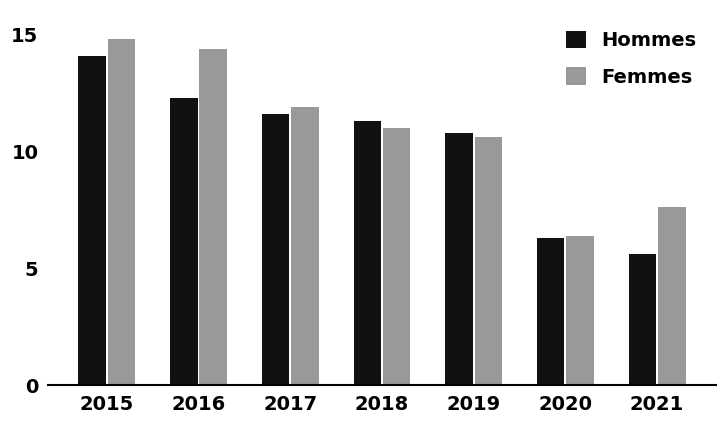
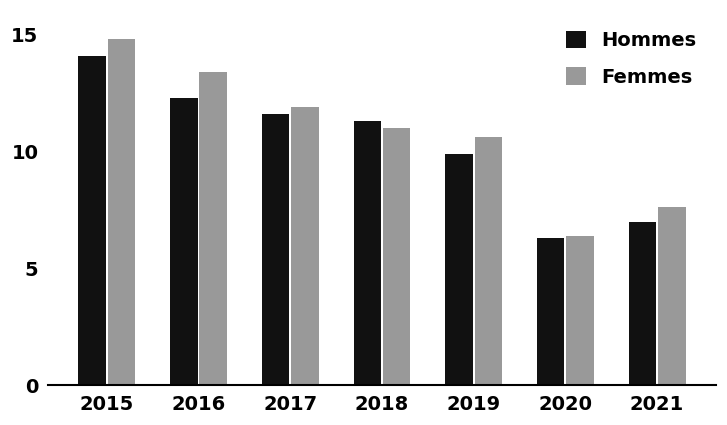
Femmes/2016: 14.4 -> 13.4
Hommes/2019: 10.8 -> 9.9
Hommes/2021: 5.6 -> 7.0
